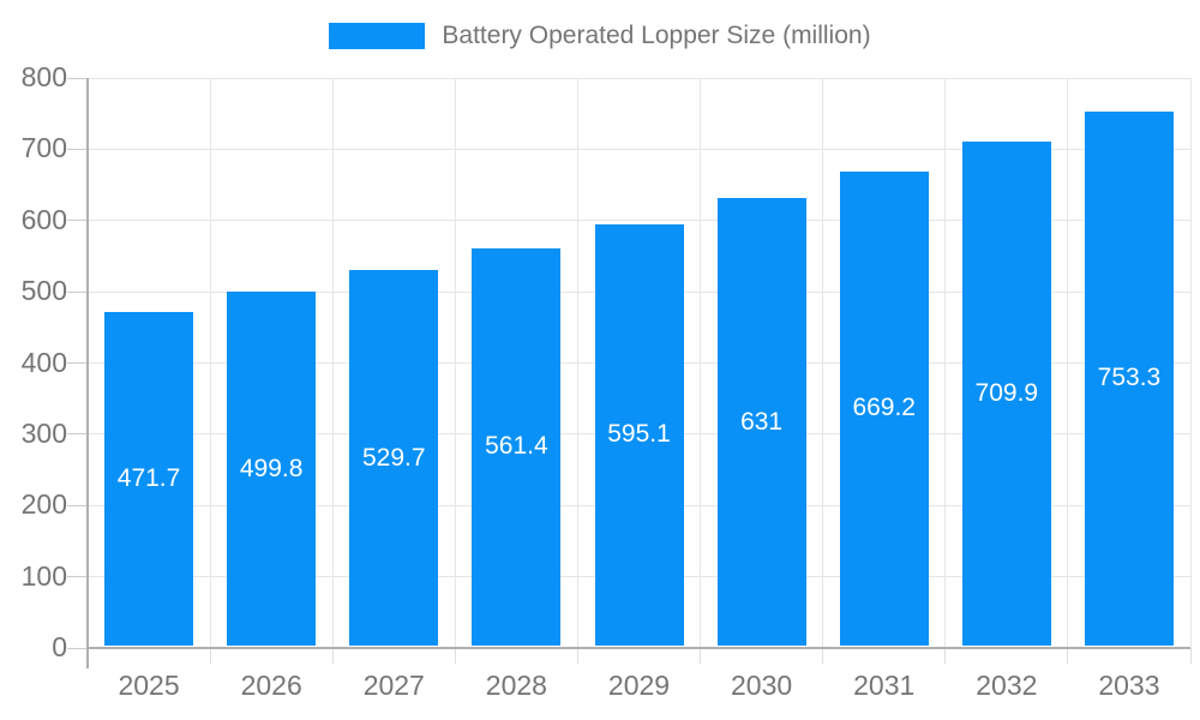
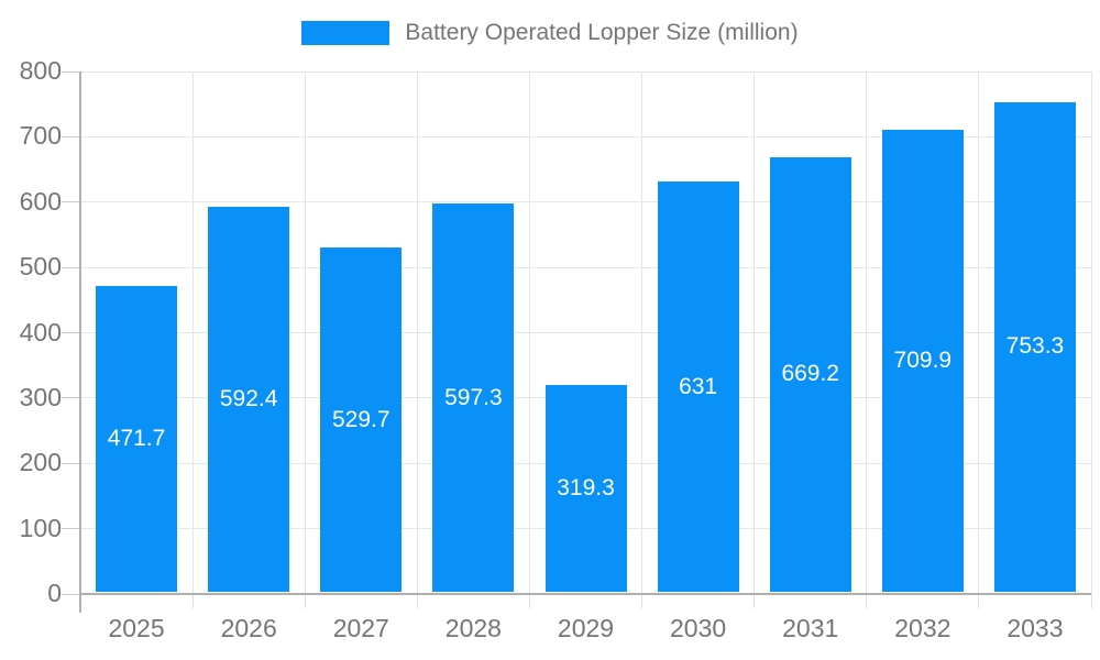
2026: 499.8 -> 592.4
2028: 561.4 -> 597.3
2029: 595.1 -> 319.3
